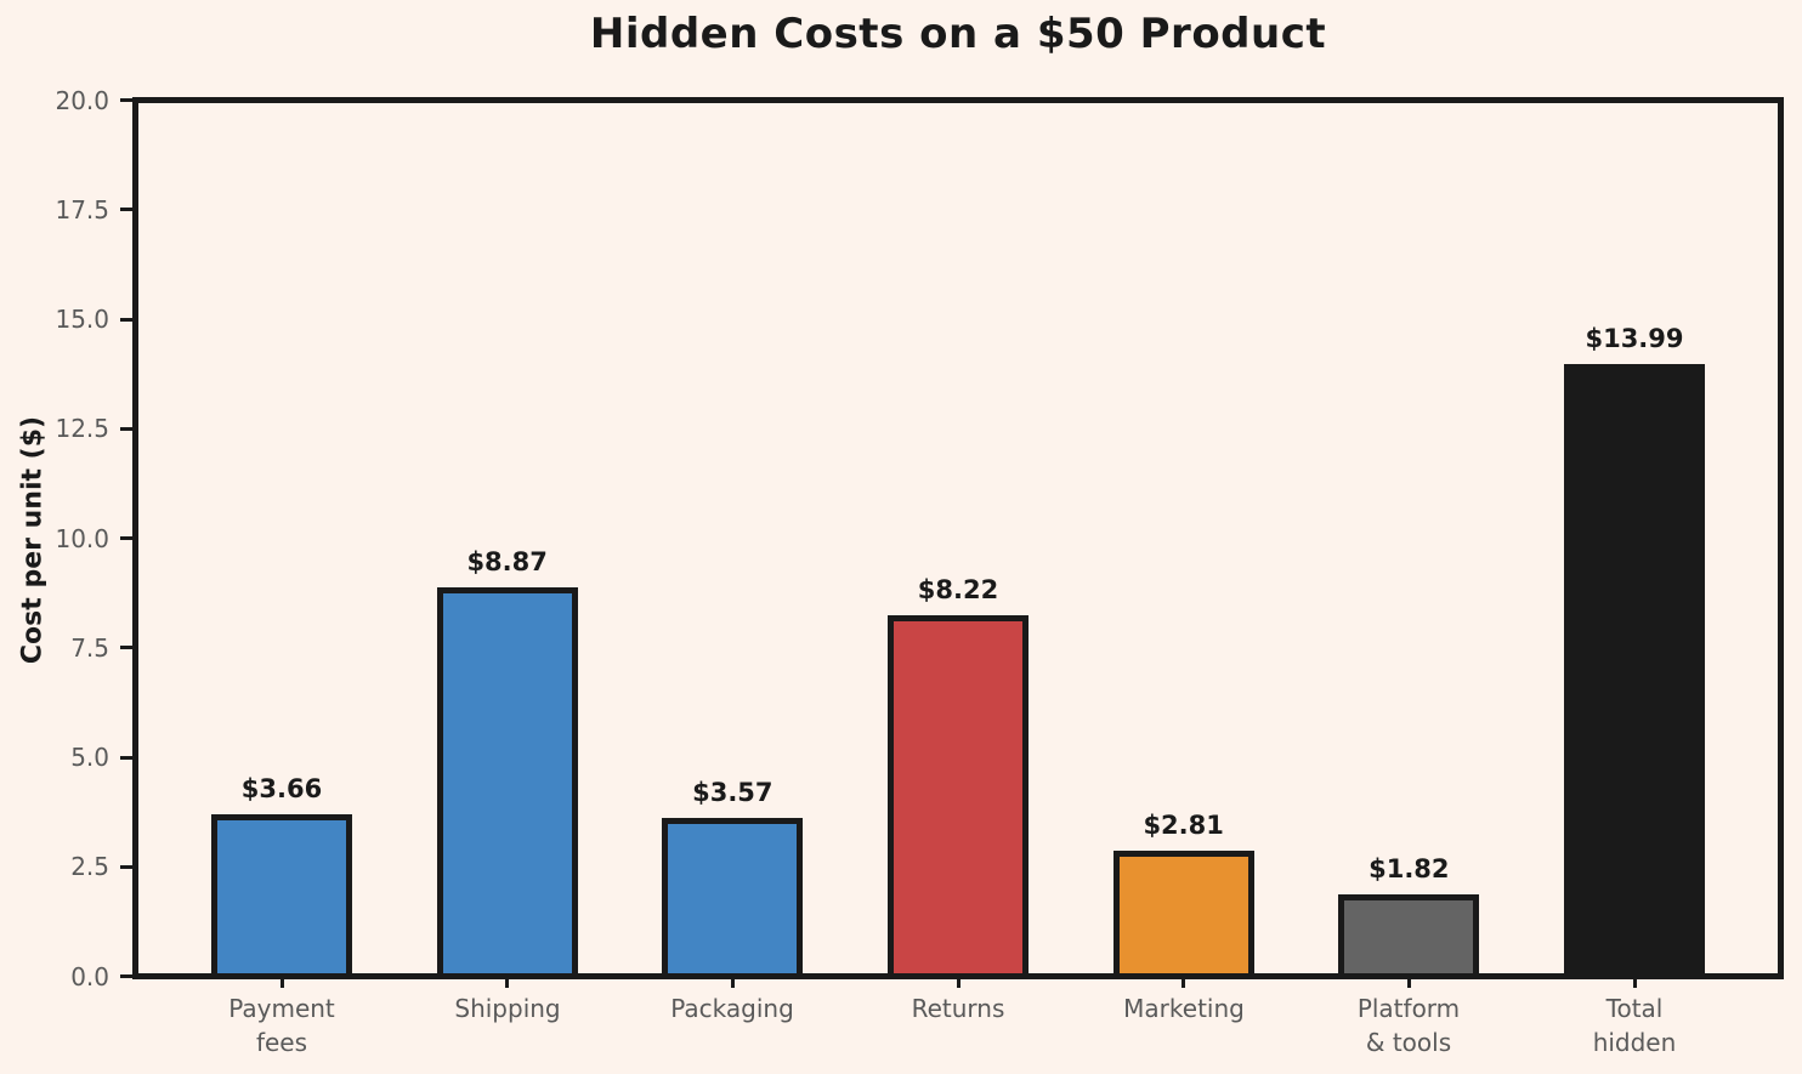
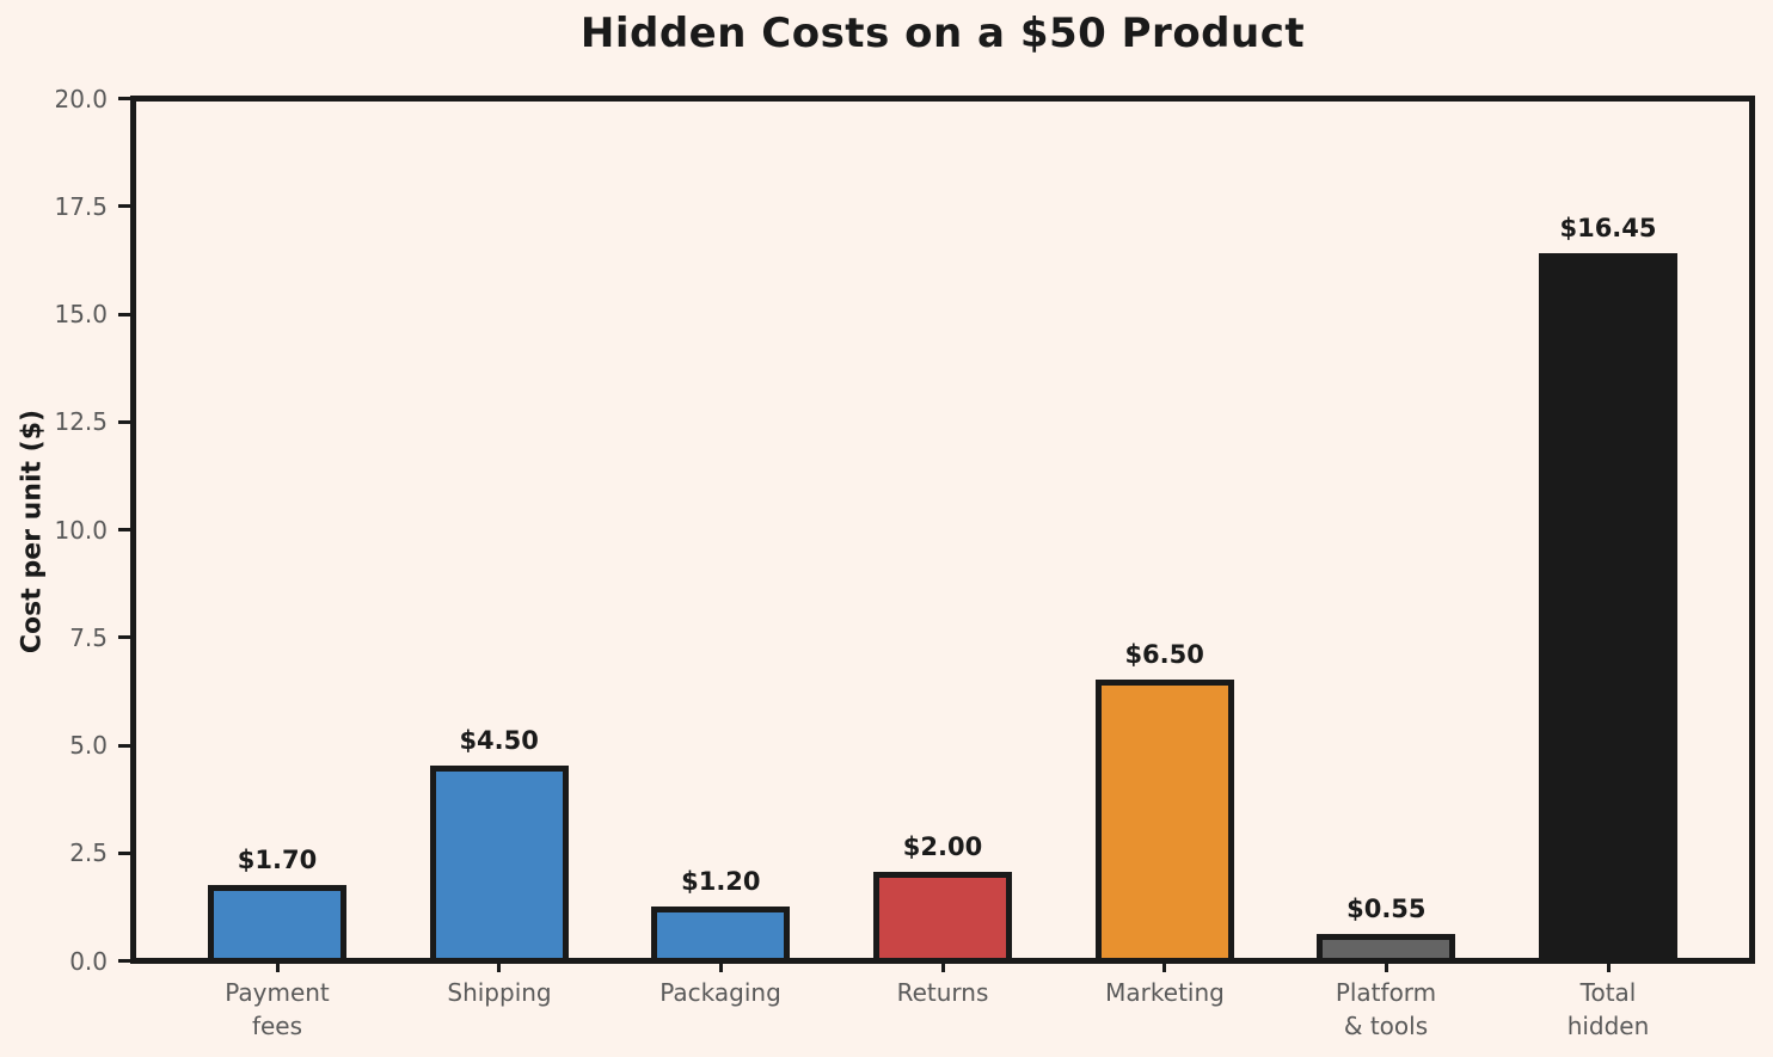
Payment fees: $3.66 -> $1.70
Shipping: $8.87 -> $4.50
Packaging: $3.57 -> $1.20
Returns: $8.22 -> $2.00
Marketing: $2.81 -> $6.50
Platform & tools: $1.82 -> $0.55
Total hidden: $13.99 -> $16.45
